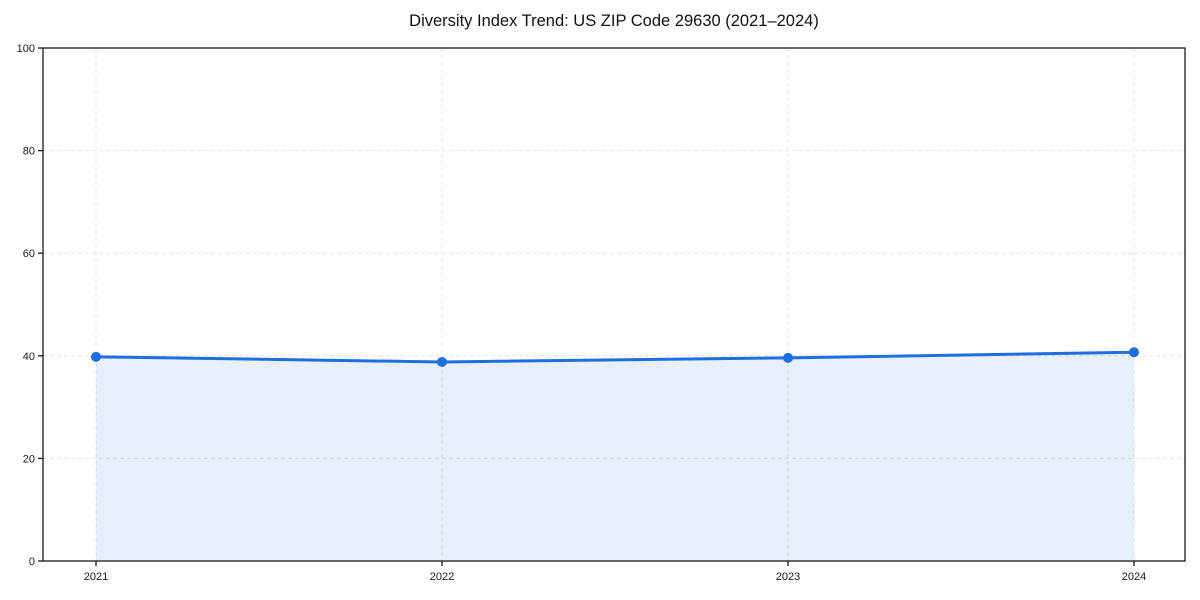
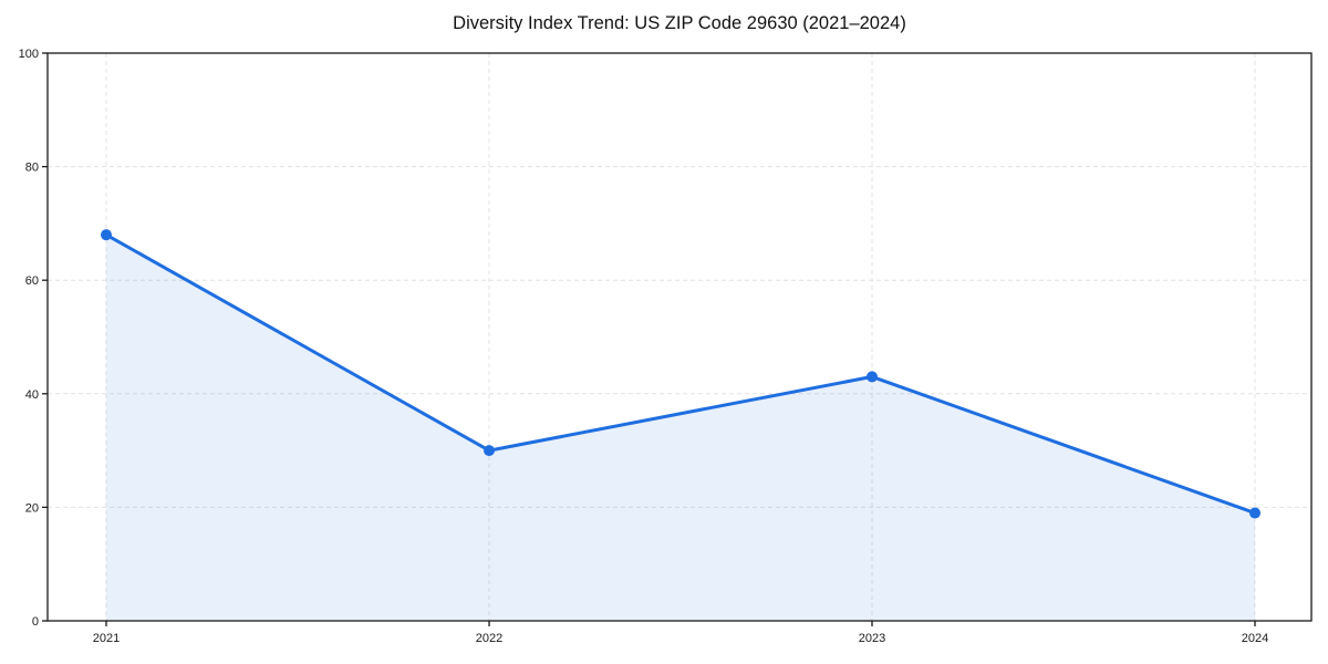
2021: 40 -> 68
2022: 39 -> 30
2023: 40 -> 43
2024: 41 -> 19
